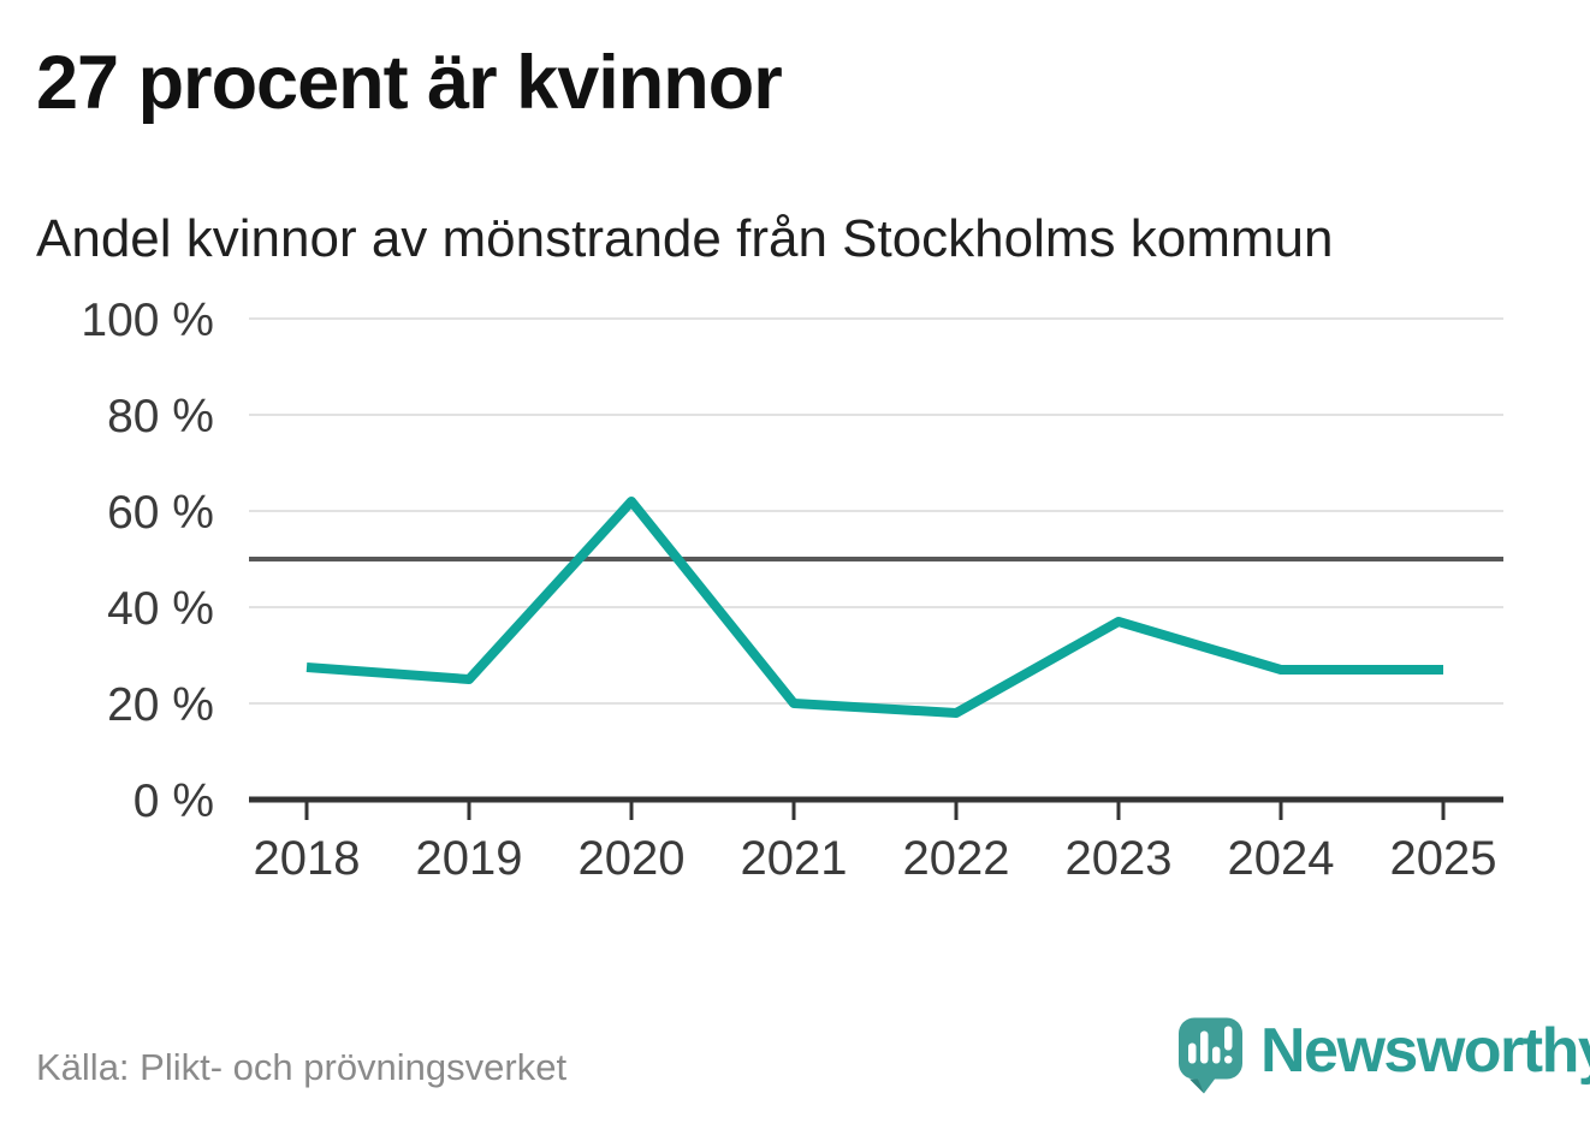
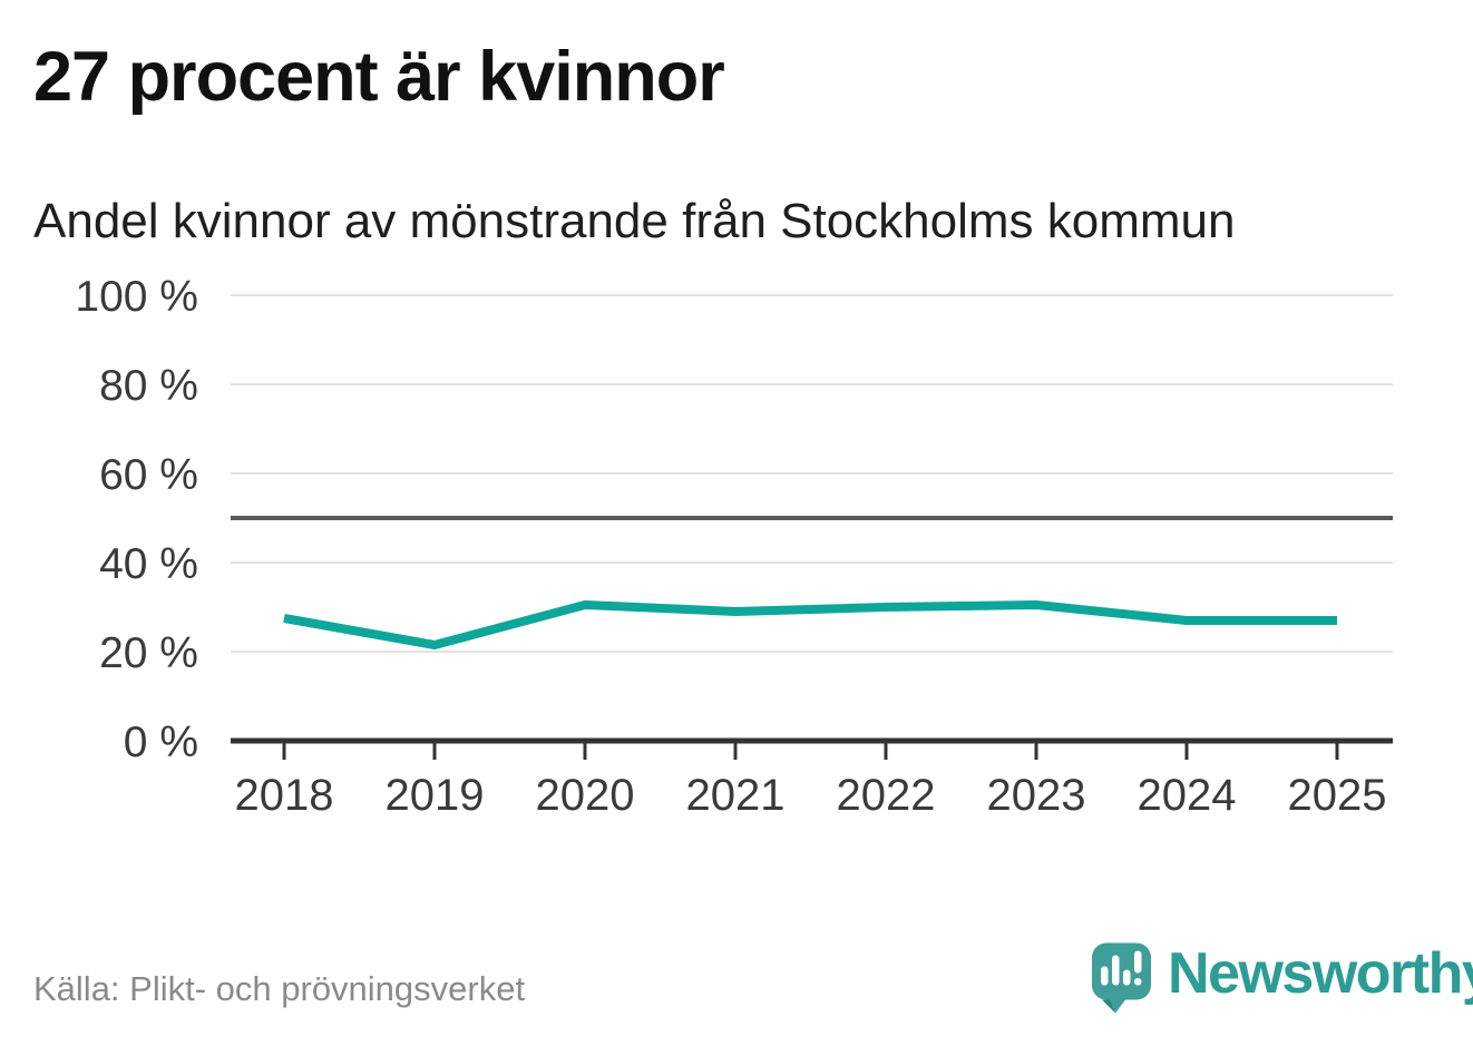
2019: 25% -> 22%
2020: 62% -> 30%
2021: 20% -> 29%
2022: 18% -> 30%
2023: 37% -> 30%
